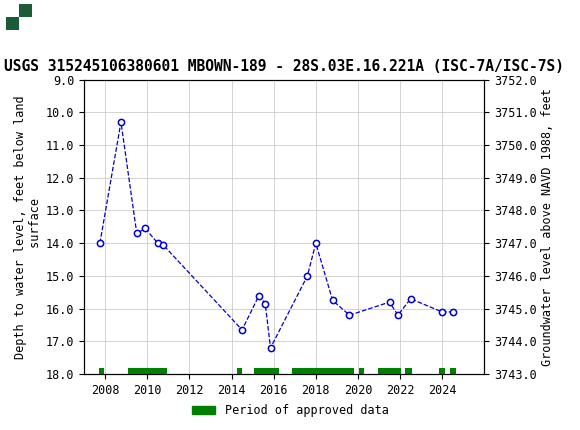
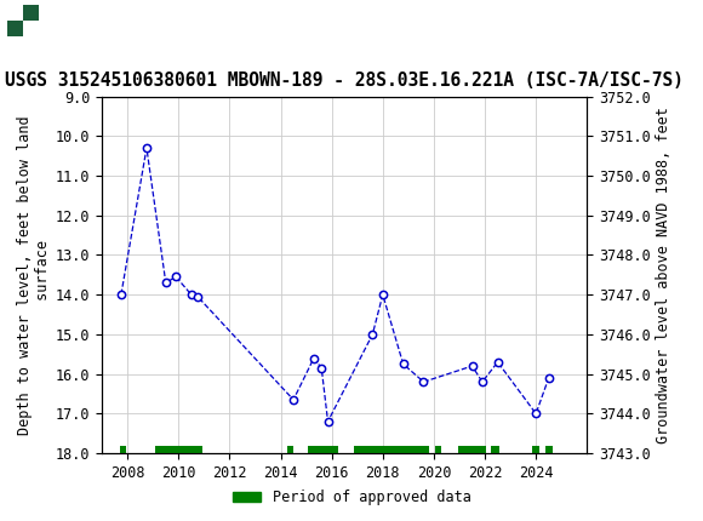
2024: 16.10 -> 17.00
